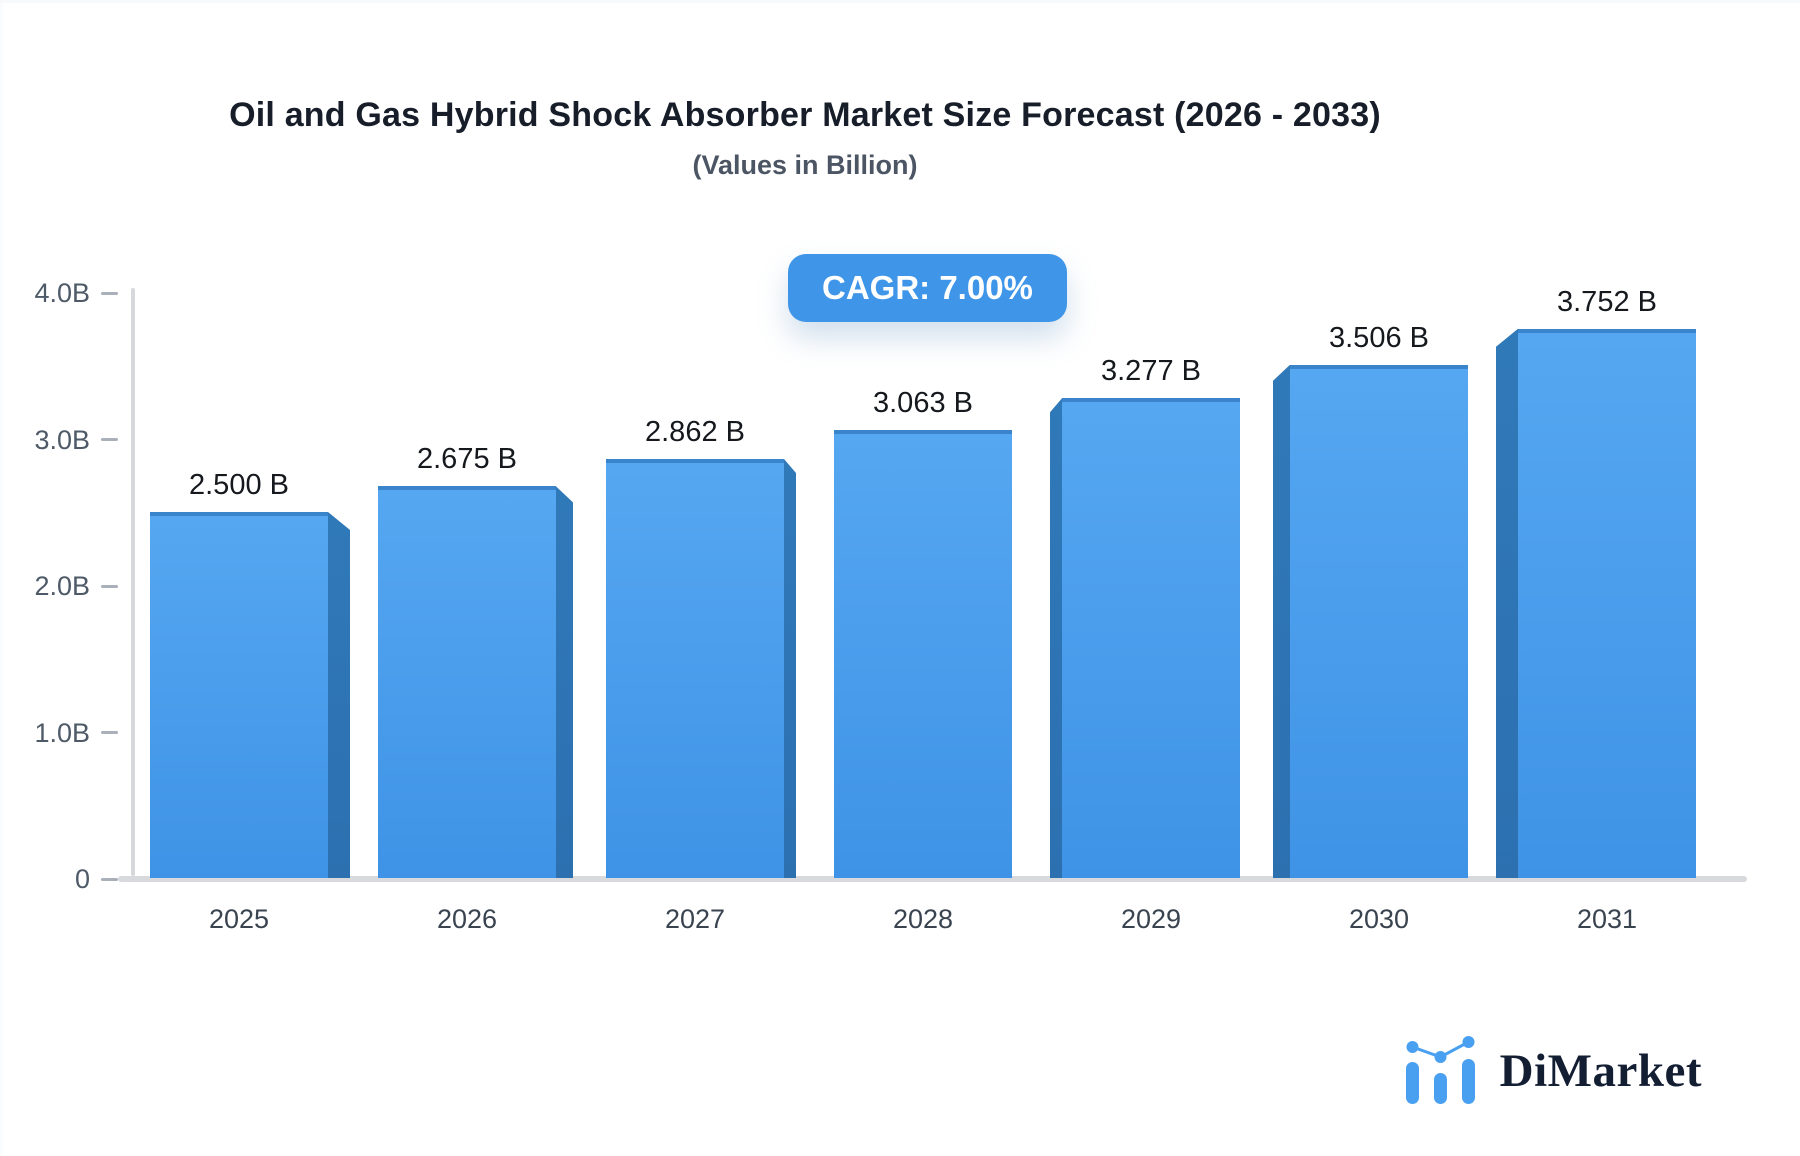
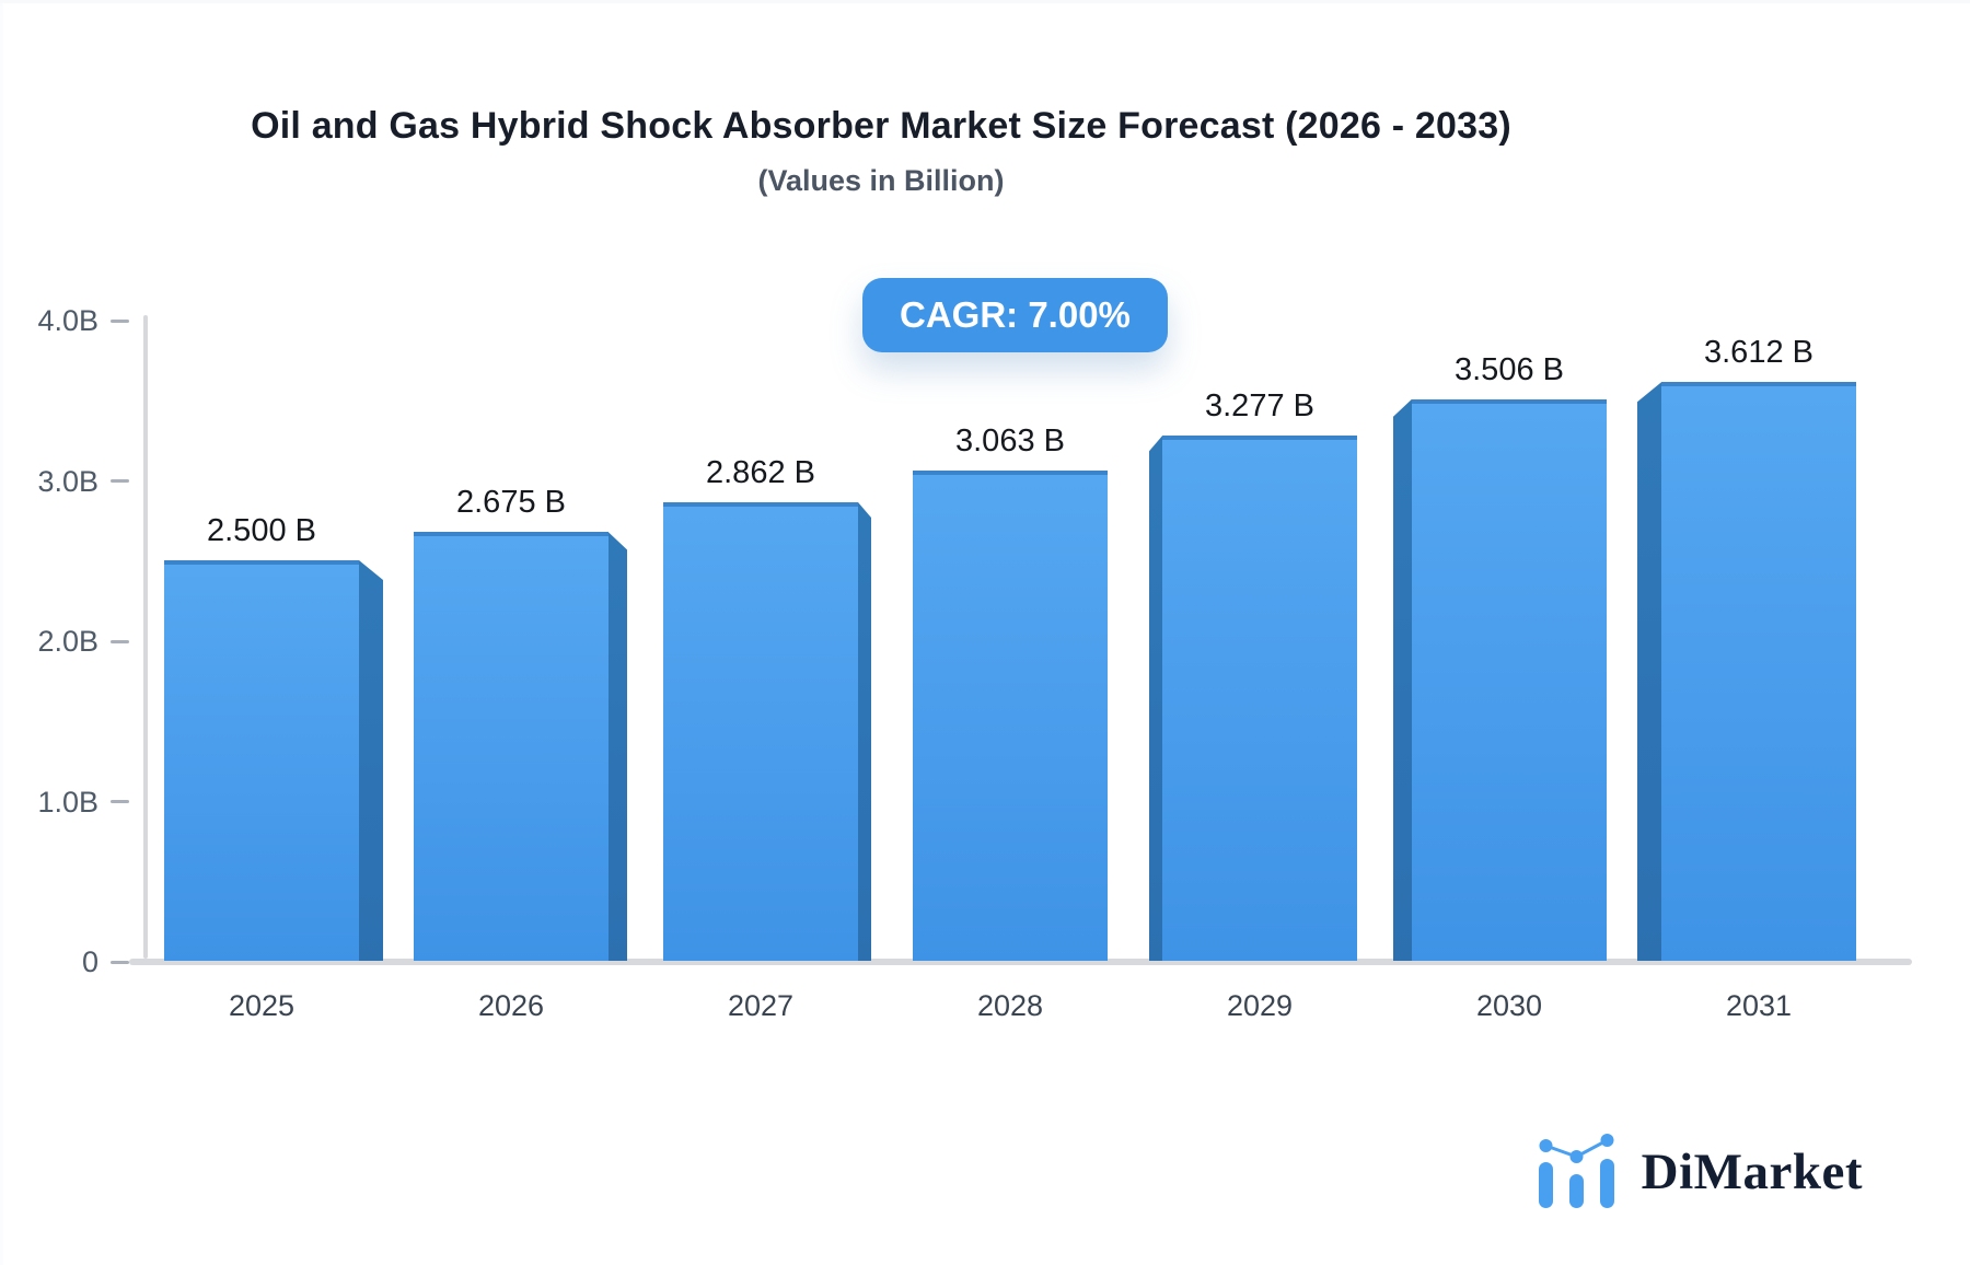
2031: 3.752 -> 3.612
